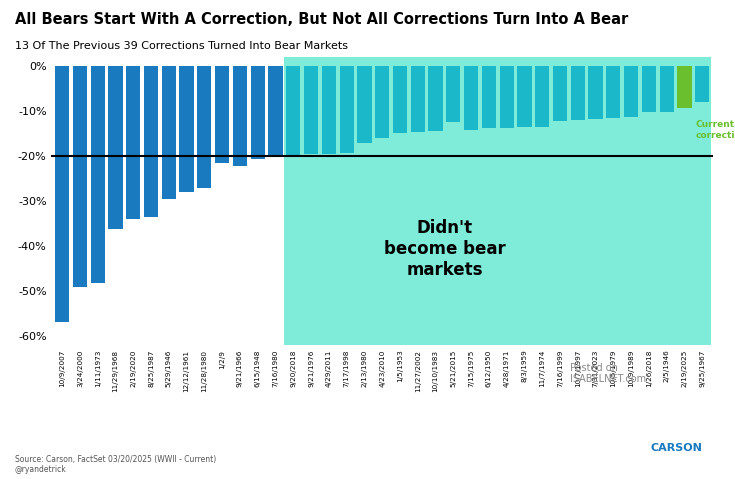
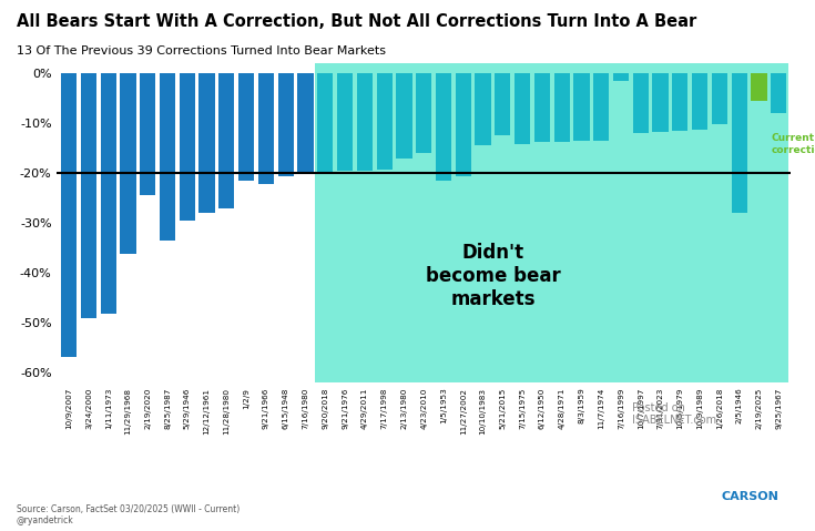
2/19/2020: -33.9% -> -24.5%
1/5/1953: -14.8% -> -21.5%
11/27/2002: -14.7% -> -20.5%
7/16/1999: -12.1% -> -1.5%
2/5/1946: -10.1% -> -28.0%
2/19/2025: -9.2% -> -5.5%
